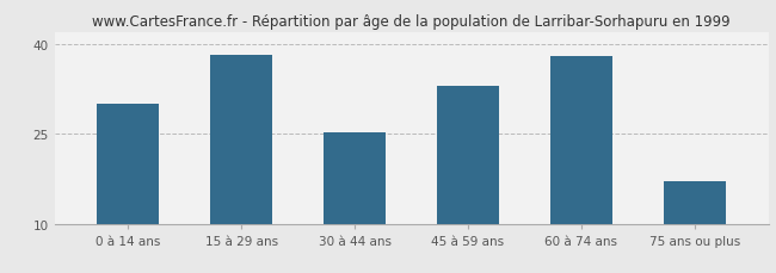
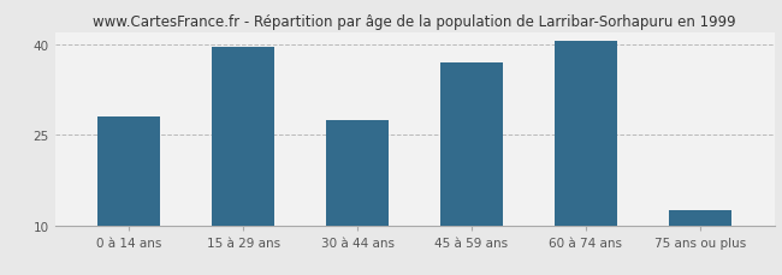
0 à 14 ans: 30.0 -> 28.0
15 à 29 ans: 38.2 -> 39.5
30 à 44 ans: 25.2 -> 27.5
45 à 59 ans: 33.0 -> 37.0
60 à 74 ans: 38.0 -> 40.5
75 ans ou plus: 17.0 -> 12.5
